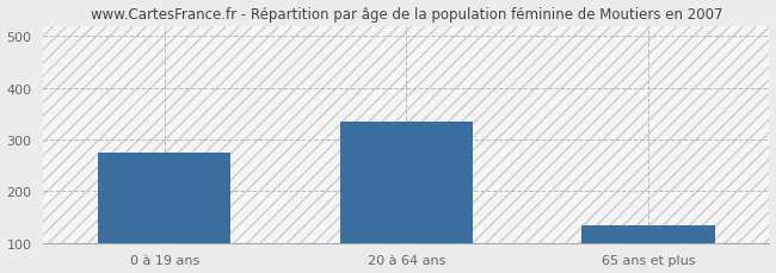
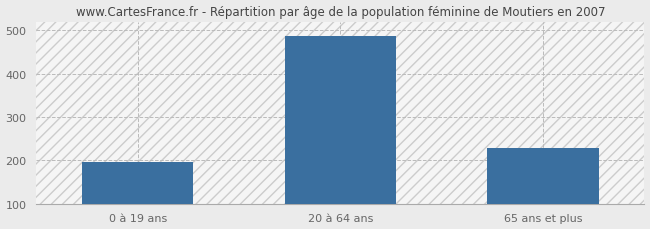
0 à 19 ans: 275 -> 196
20 à 64 ans: 335 -> 487
65 ans et plus: 135 -> 228
